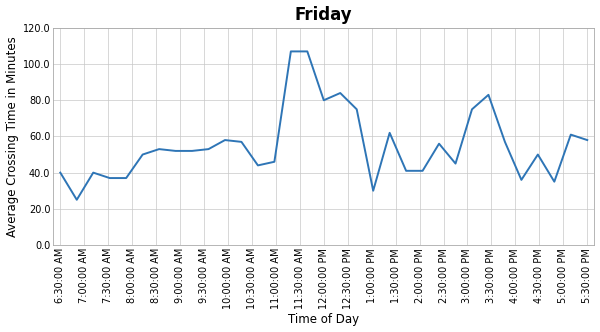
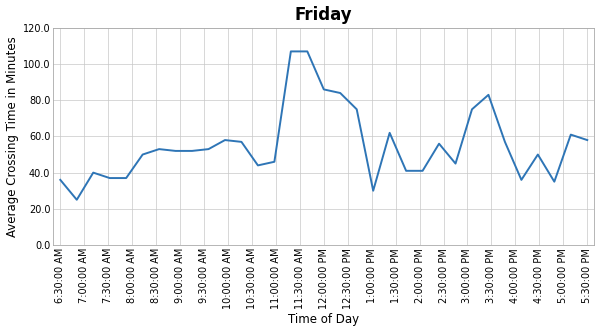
6:30:00 AM: 40 -> 36
12:00:00 PM: 80 -> 86
